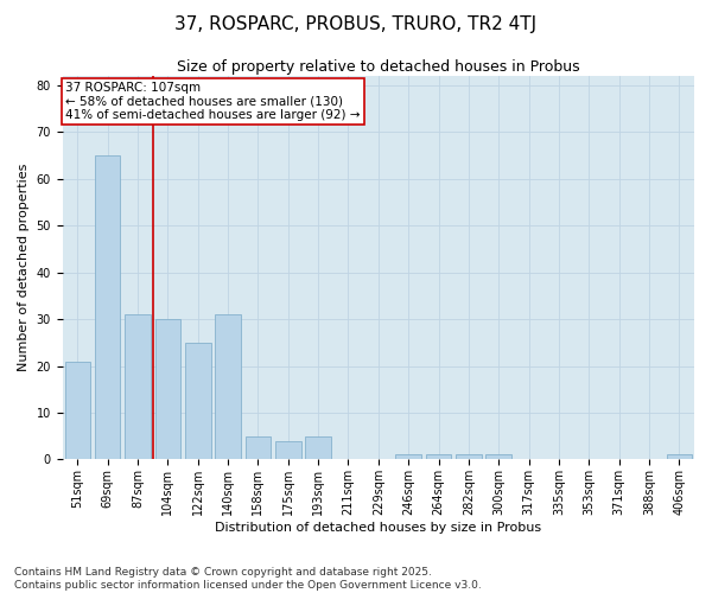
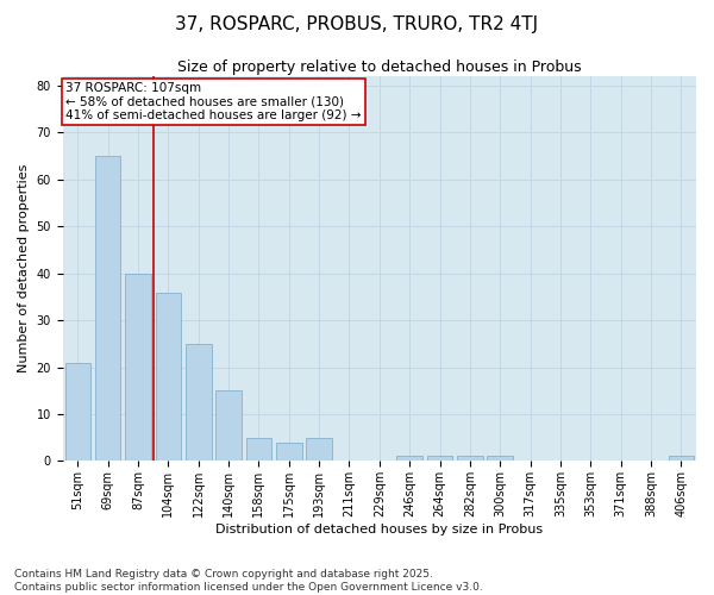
87sqm: 31 -> 40
104sqm: 30 -> 36
140sqm: 31 -> 15
